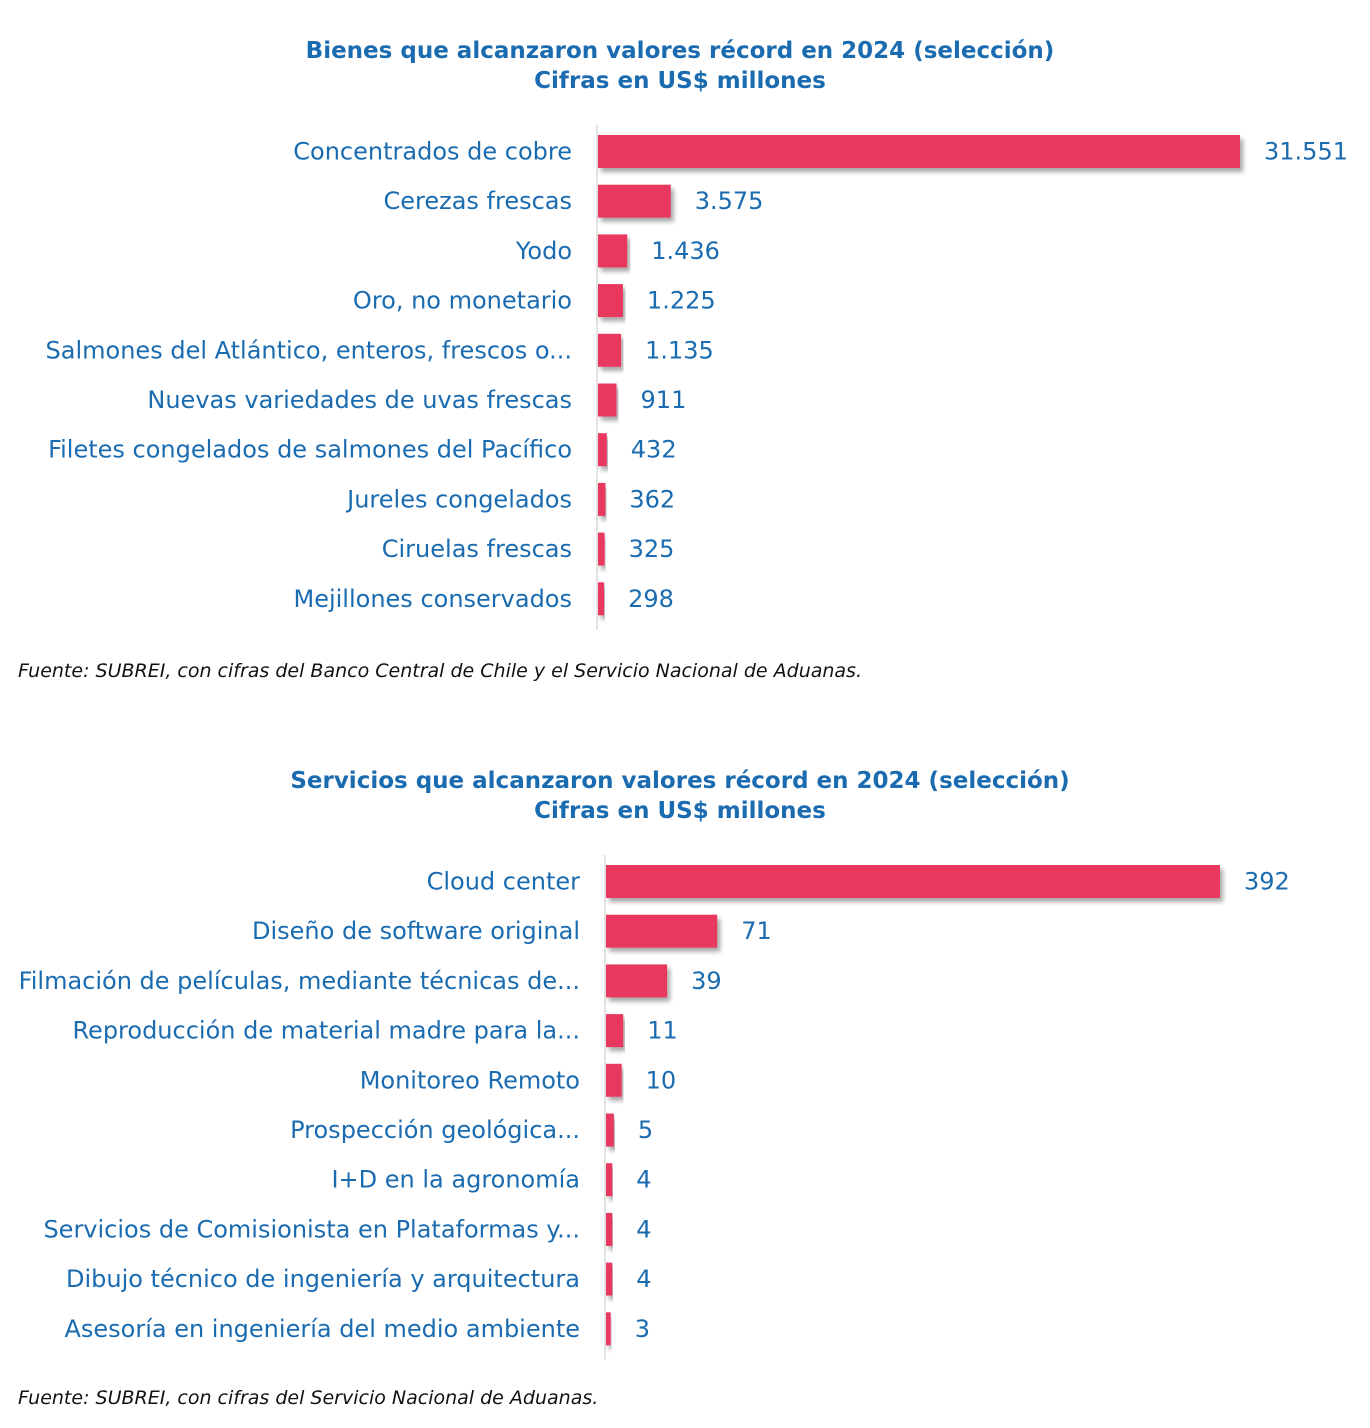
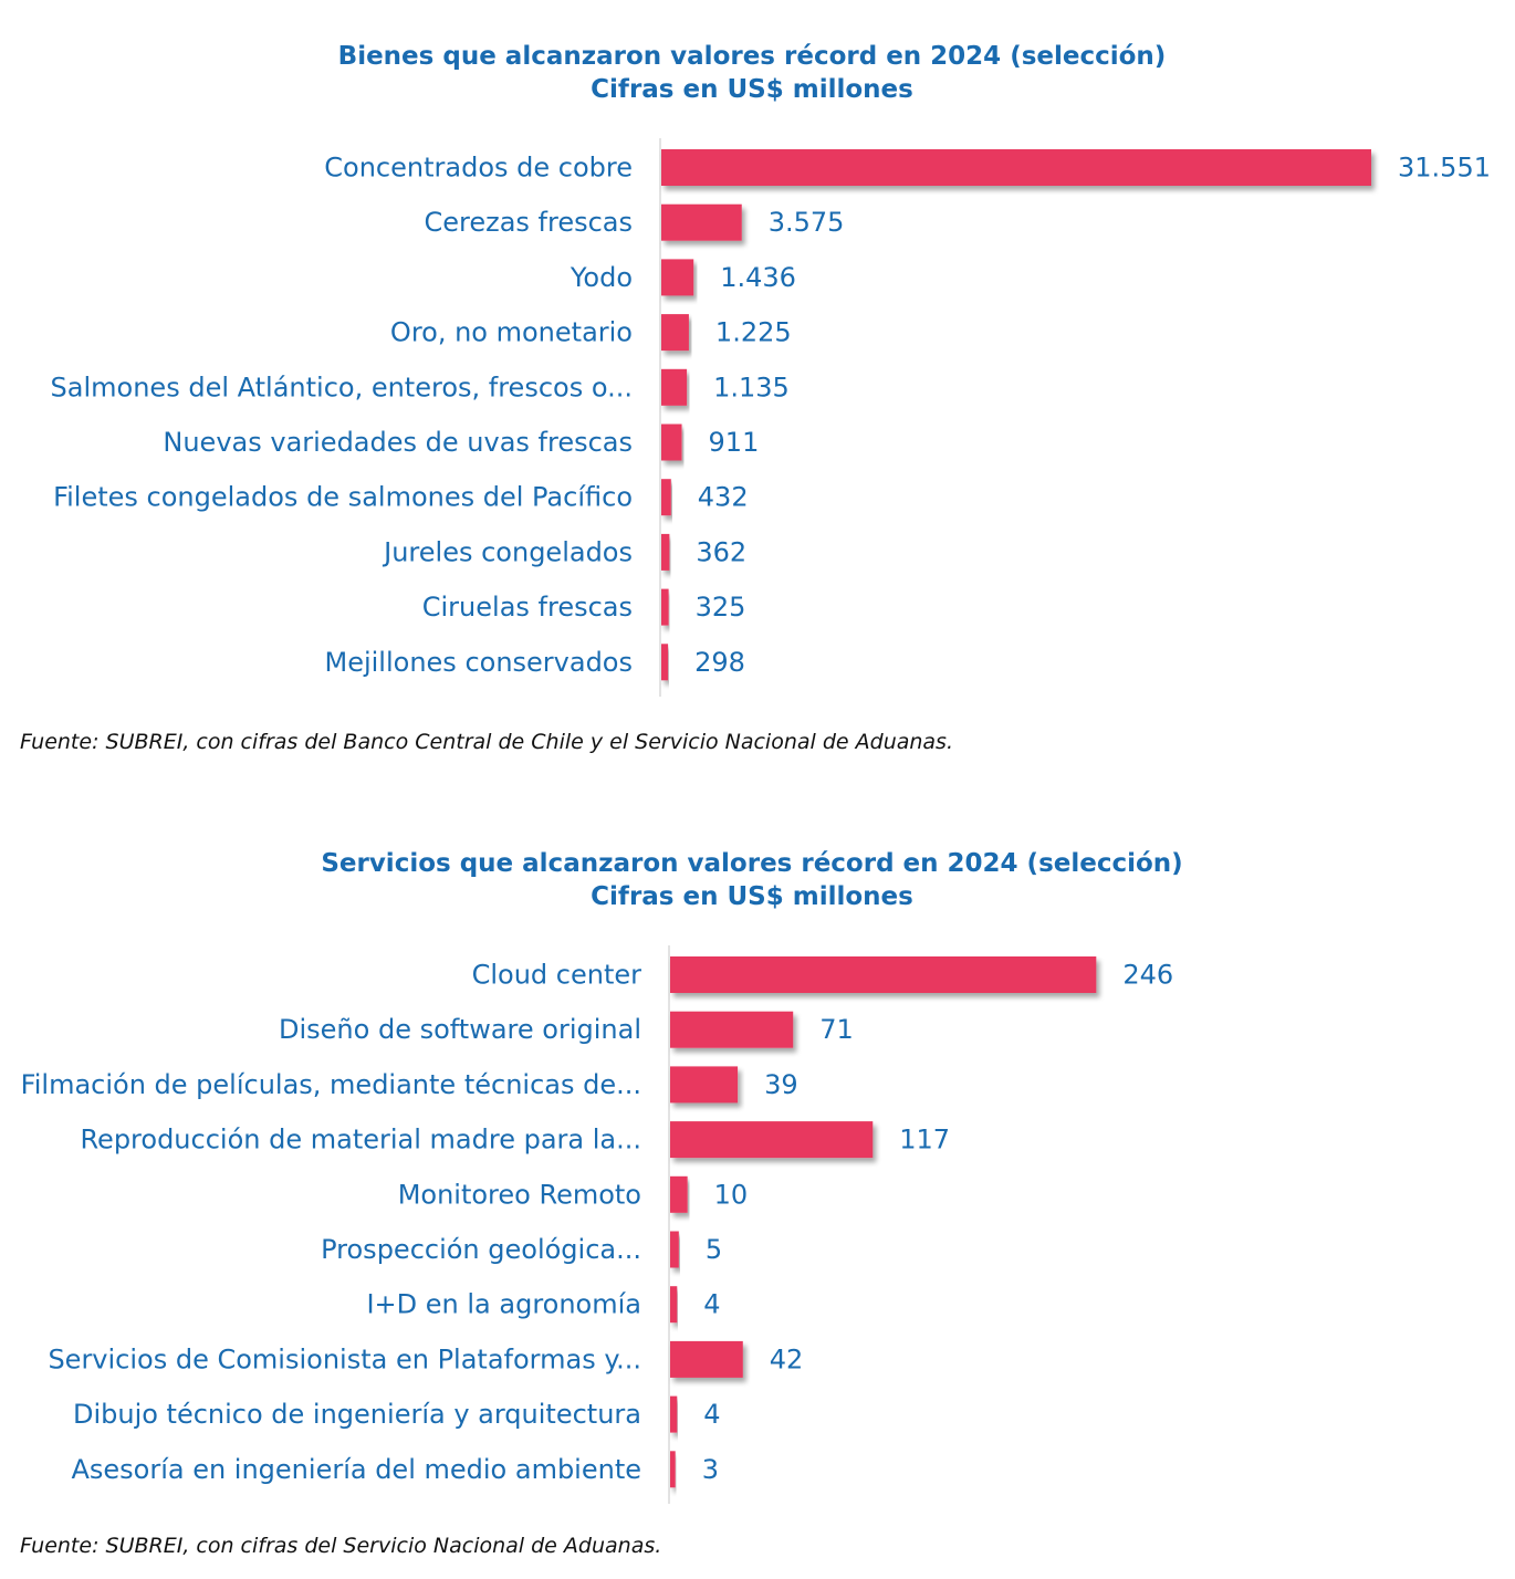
Servicios que alcanzaron valores récord en 2024 (selección)/Cloud center: 392 -> 246
Servicios que alcanzaron valores récord en 2024 (selección)/Reproducción de material madre para la...: 11 -> 117
Servicios que alcanzaron valores récord en 2024 (selección)/Servicios de Comisionista en Plataformas y...: 4 -> 42
